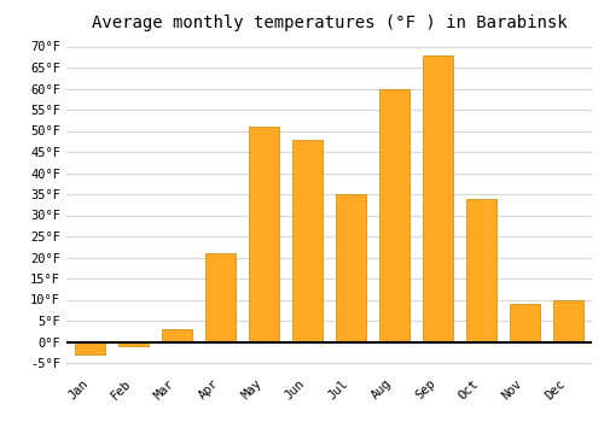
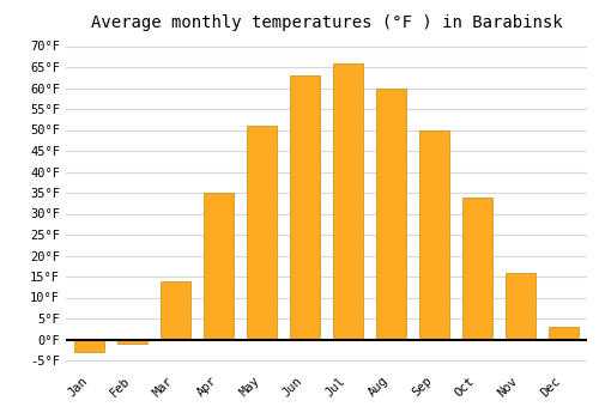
Mar: 3°F -> 14°F
Apr: 21°F -> 35°F
Jun: 48°F -> 63°F
Jul: 35°F -> 66°F
Sep: 68°F -> 50°F
Nov: 9°F -> 16°F
Dec: 10°F -> 3°F
